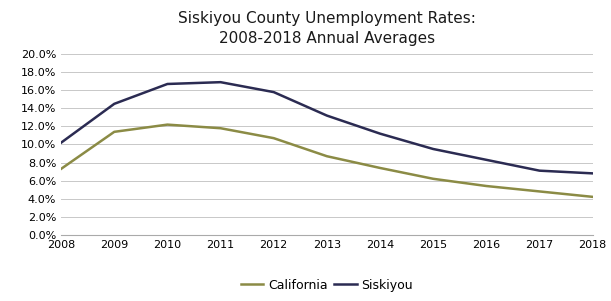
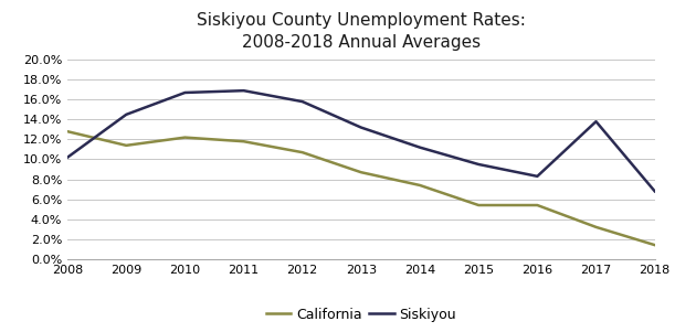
California/2008: 7.3% -> 12.8%
California/2015: 6.2% -> 5.4%
California/2017: 4.8% -> 3.2%
Siskiyou/2017: 7.1% -> 13.8%
California/2018: 4.2% -> 1.4%
